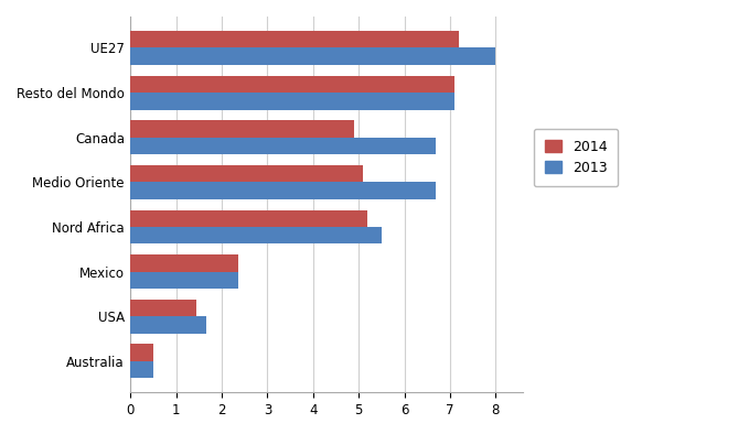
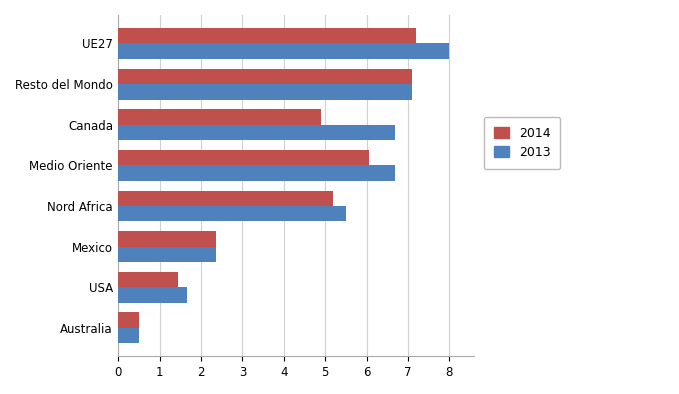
2014/Medio Oriente: 5.10 -> 6.05
